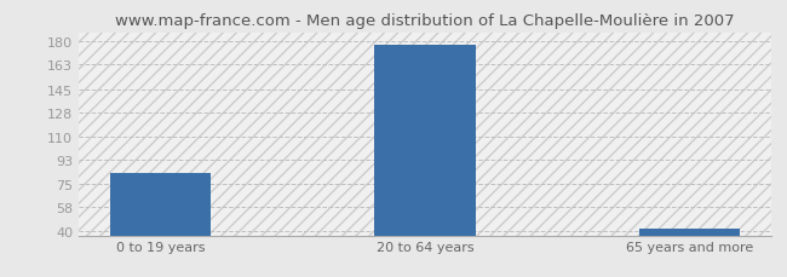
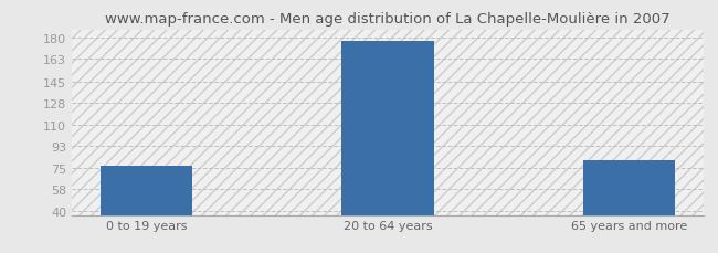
0 to 19 years: 83 -> 77
65 years and more: 42 -> 81
